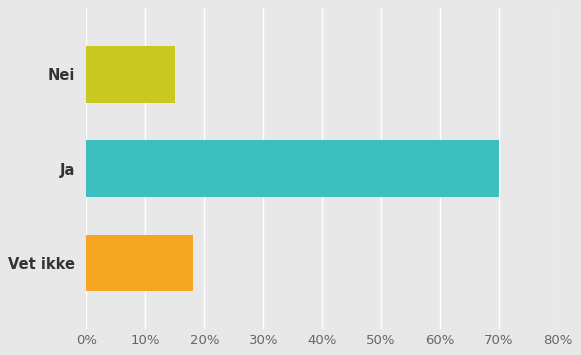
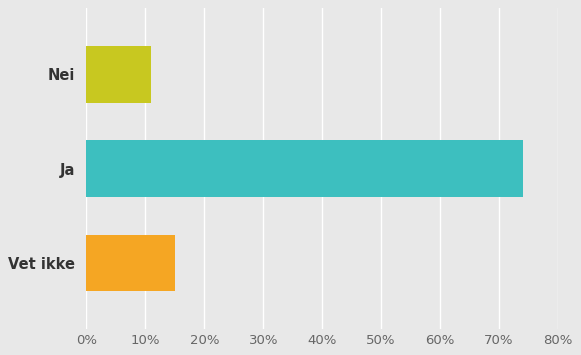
Nei: 15% -> 11%
Ja: 70% -> 74%
Vet ikke: 18% -> 15%
